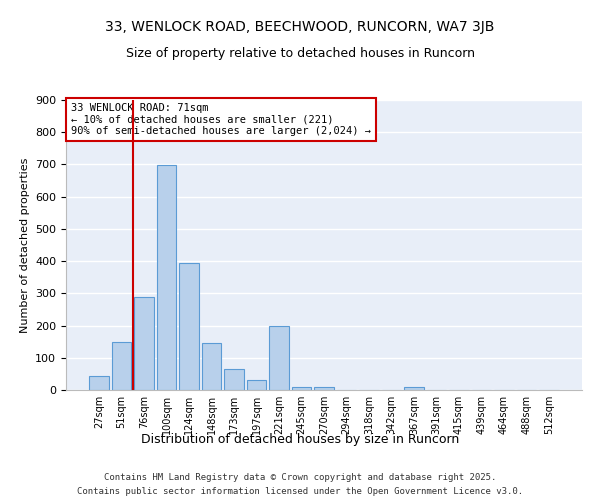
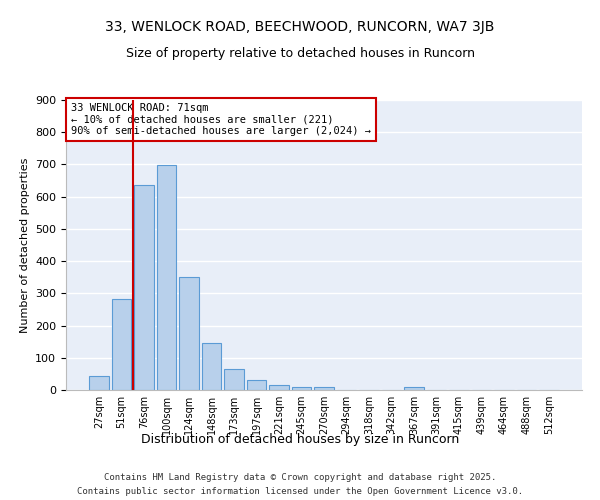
51sqm: 150 -> 283
76sqm: 290 -> 635
124sqm: 395 -> 350
221sqm: 200 -> 15
